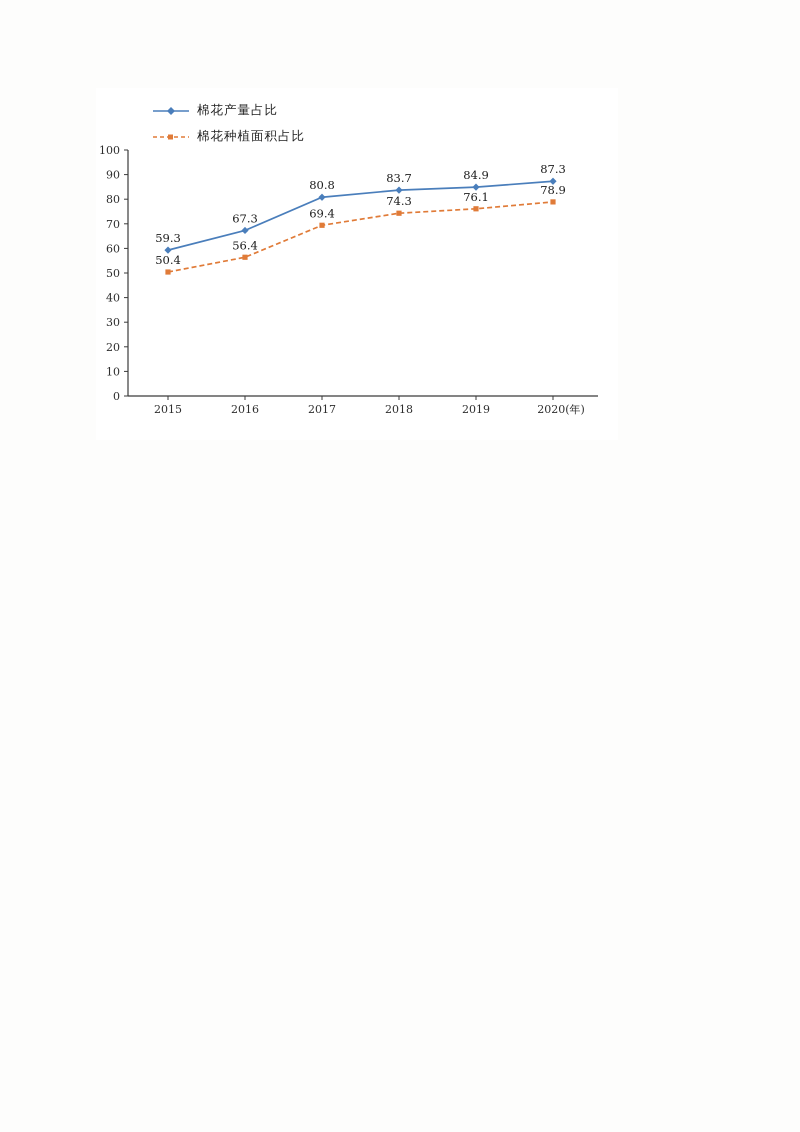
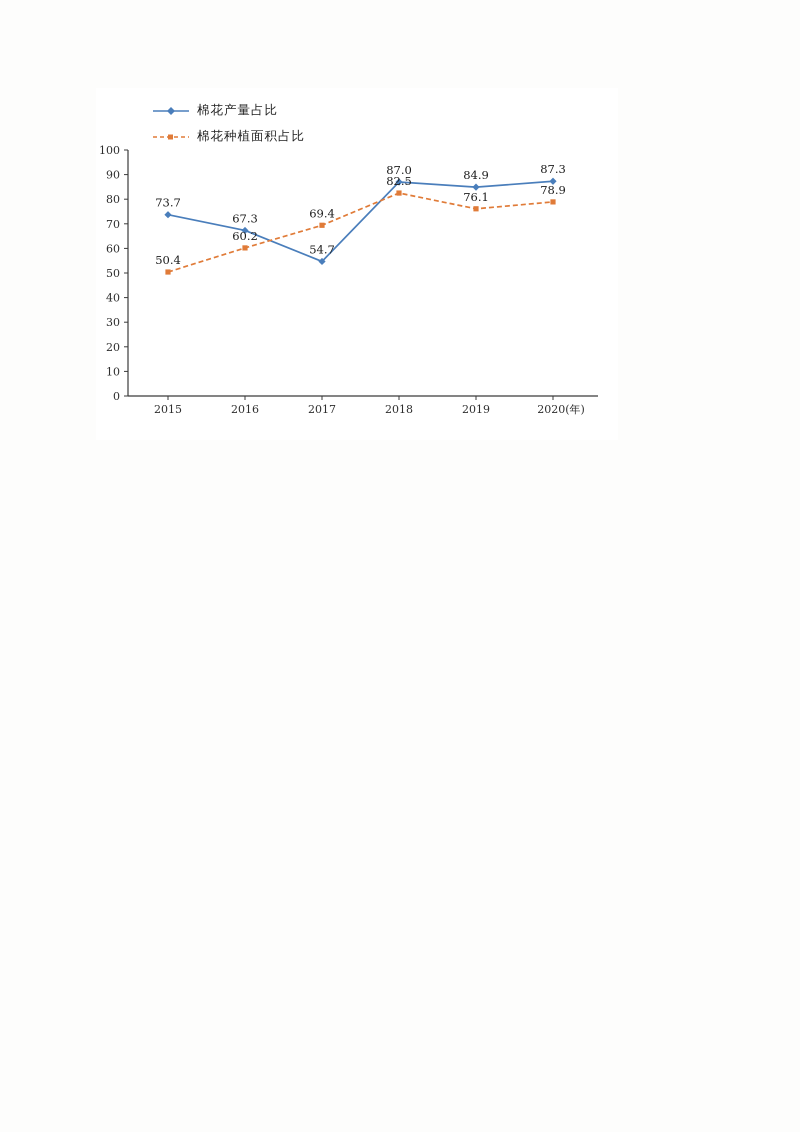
棉花产量占比/2015: 59.3 -> 73.7
棉花种植面积占比/2016: 56.4 -> 60.2
棉花产量占比/2017: 80.8 -> 54.7
棉花产量占比/2018: 83.7 -> 87.0
棉花种植面积占比/2018: 74.3 -> 82.5
